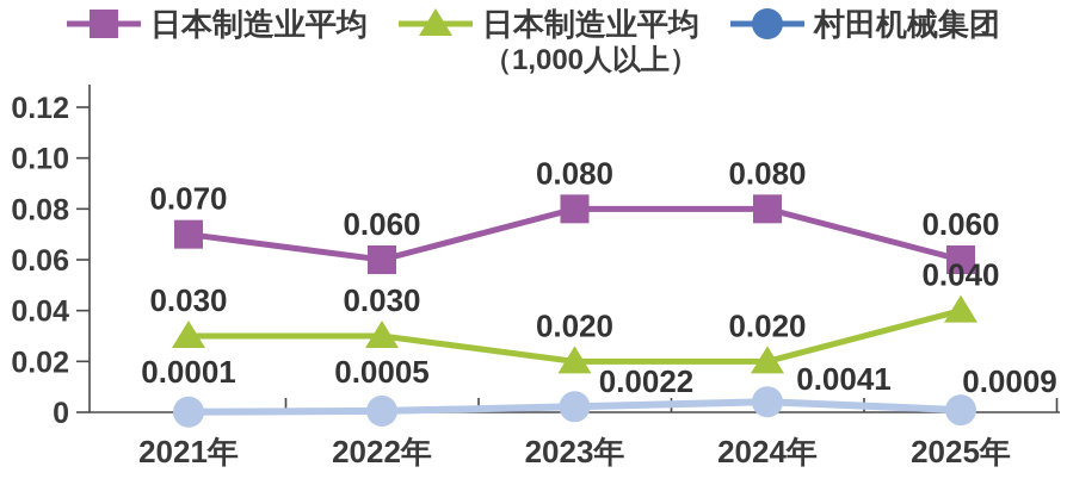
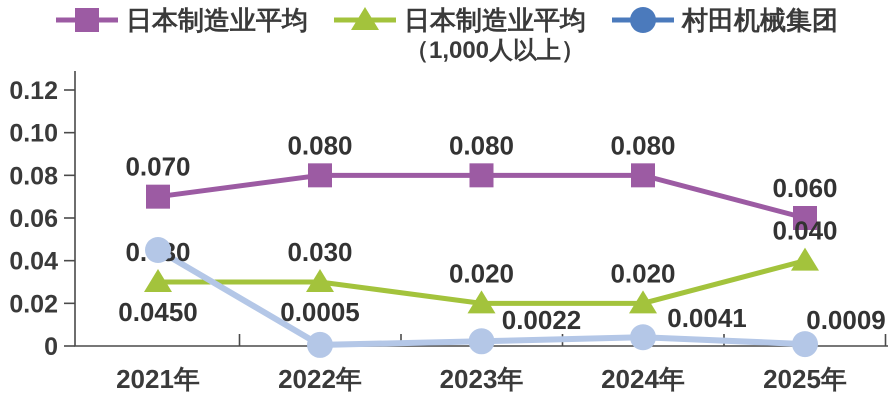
村田机械集团/2021年: 0.0001 -> 0.0450
日本制造业平均/2022年: 0.060 -> 0.080
